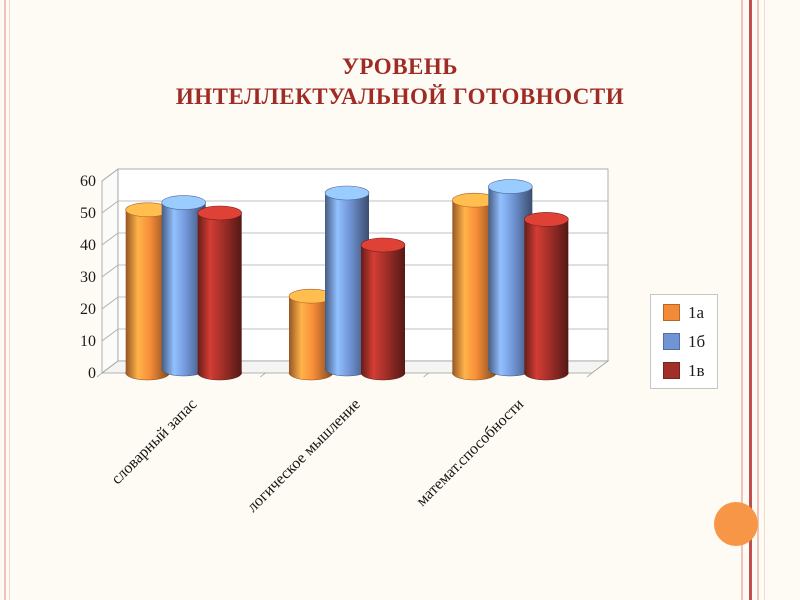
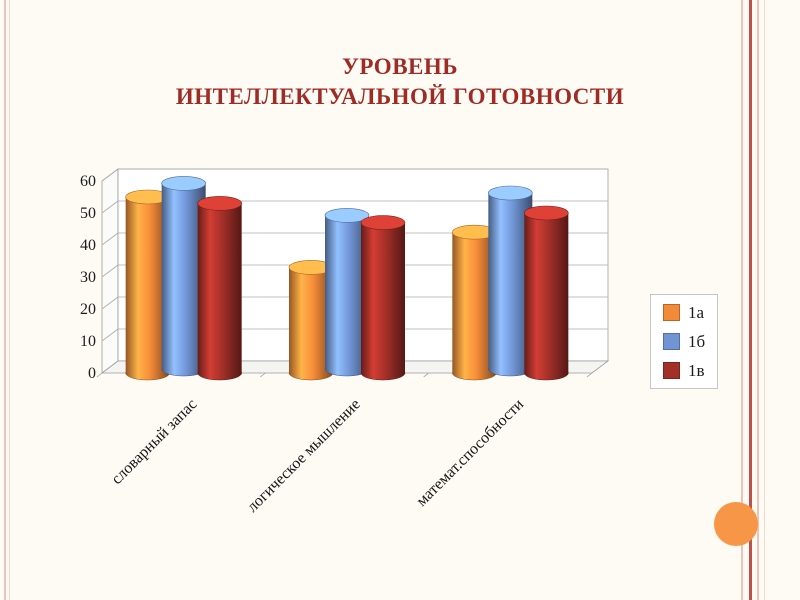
1а/словарный запас: 51 -> 55
1б/словарный запас: 52 -> 58
1в/словарный запас: 50 -> 53
1а/логическое мышление: 24 -> 33
1б/логическое мышление: 55 -> 48
1в/логическое мышление: 40 -> 47
1а/математ.способности: 54 -> 44
1б/математ.способности: 57 -> 55
1в/математ.способности: 48 -> 50
